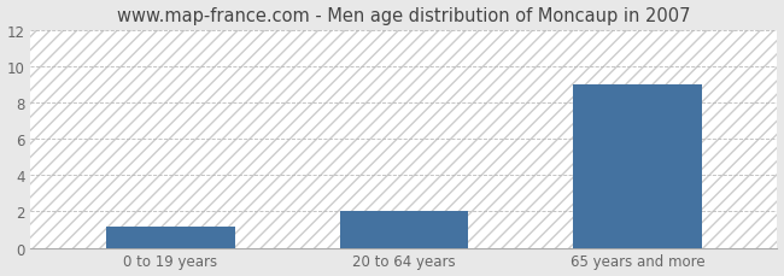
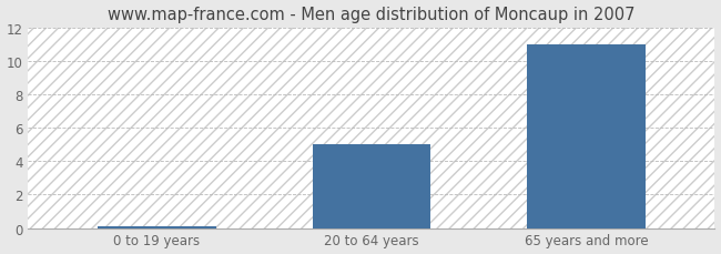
0 to 19 years: 1.2 -> 0.1
20 to 64 years: 2.0 -> 5.0
65 years and more: 9.0 -> 11.0
